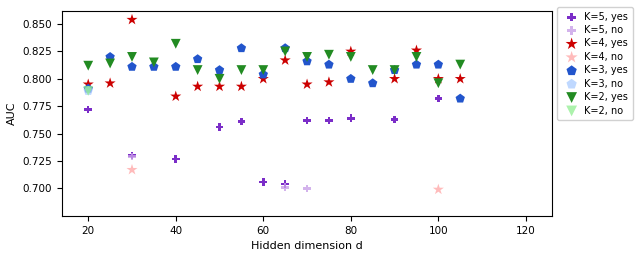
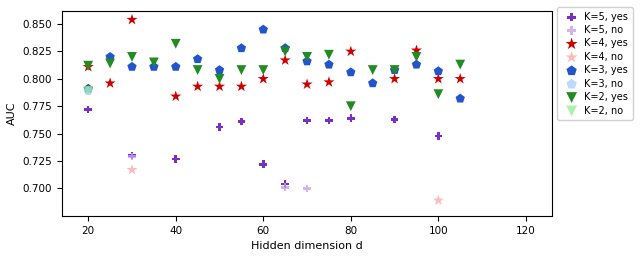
K=4, yes/20: 0.795 -> 0.811
K=5, yes/60: 0.706 -> 0.722
K=3, yes/60: 0.804 -> 0.845
K=3, yes/80: 0.800 -> 0.806
K=2, yes/80: 0.820 -> 0.775
K=5, yes/100: 0.782 -> 0.748
K=4, no/100: 0.699 -> 0.689
K=3, yes/100: 0.813 -> 0.807
K=2, yes/100: 0.796 -> 0.786
